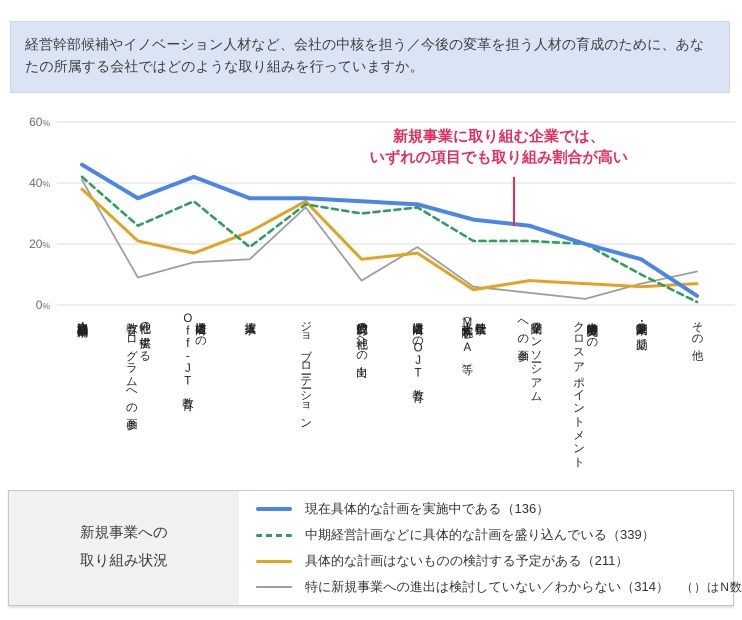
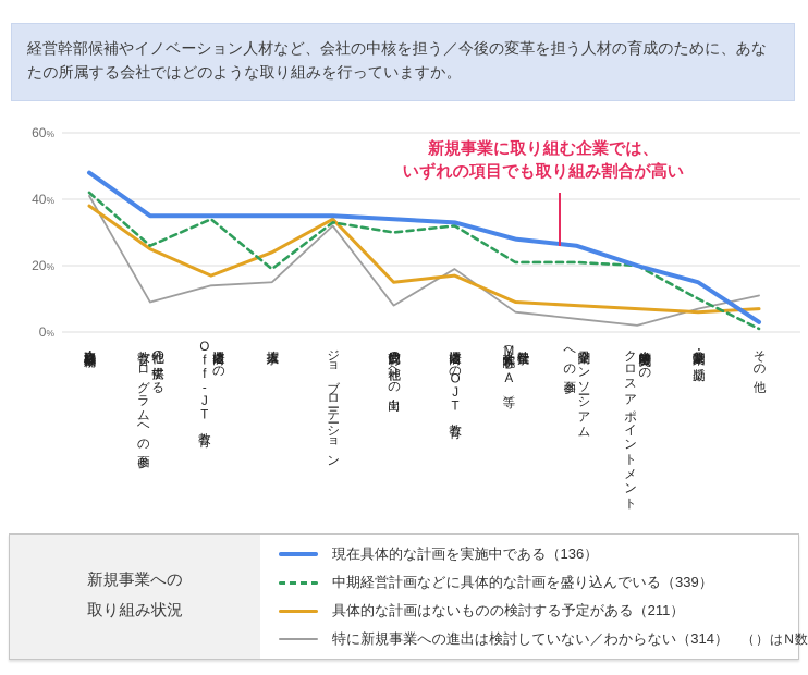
現在具体的な計画を実施中である（136）/資格取得奨励・補助: 46 -> 48
具体的な計画はないものの検討する予定がある（211）/他社の提供する 教育プログラムへの参画: 21 -> 25
現在具体的な計画を実施中である（136）/選抜者向けの Off-JT教育: 42 -> 35
具体的な計画はないものの検討する予定がある（211）/社費留学 （社会人大学院・MBA等）: 5 -> 9
